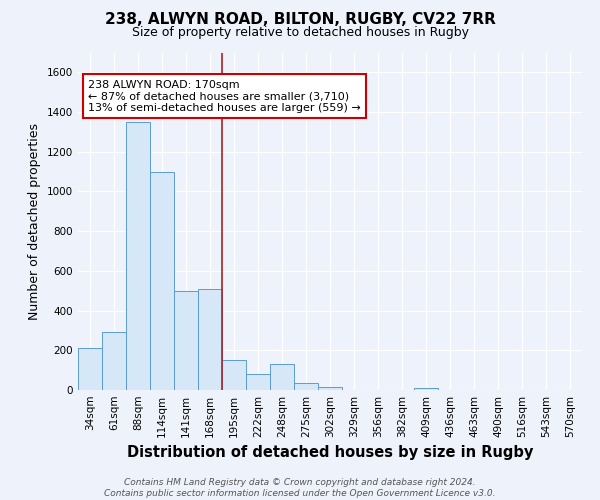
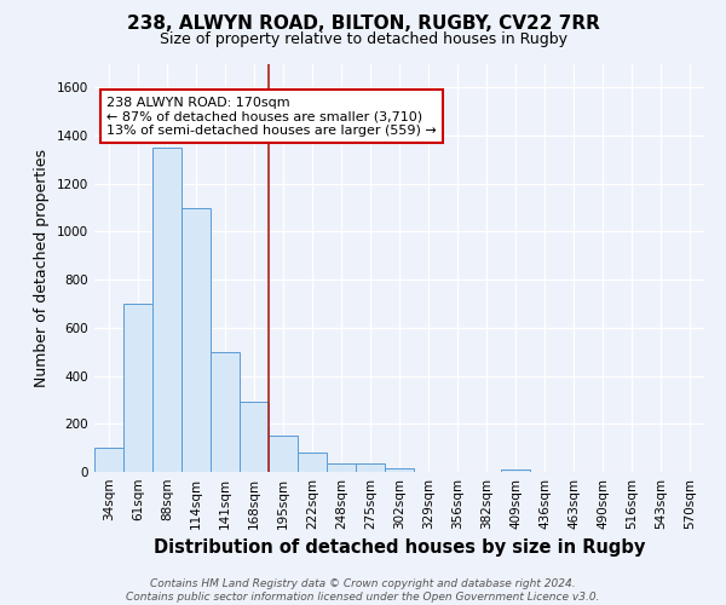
34sqm: 210 -> 100
61sqm: 290 -> 700
168sqm: 510 -> 290
248sqm: 130 -> 40
